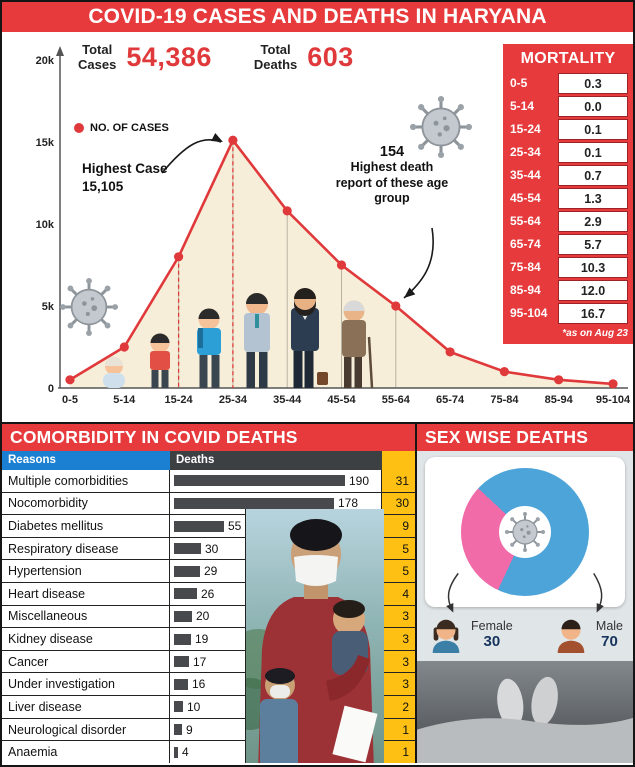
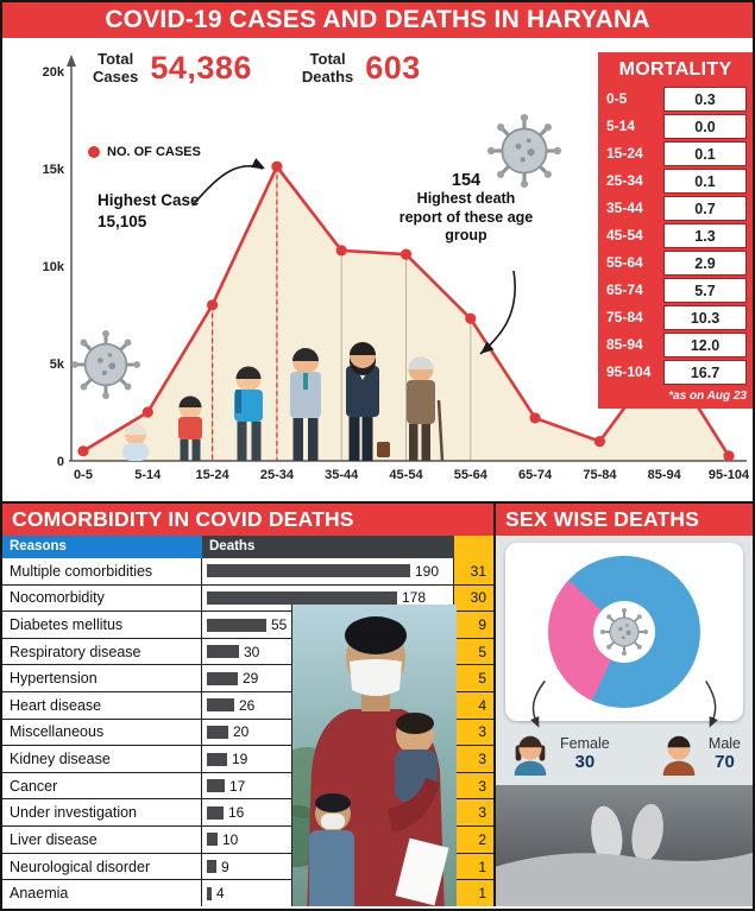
45-54: 7.5k -> 10.6k
55-64: 5.0k -> 7.3k
85-94: 0.5k -> 5.5k
